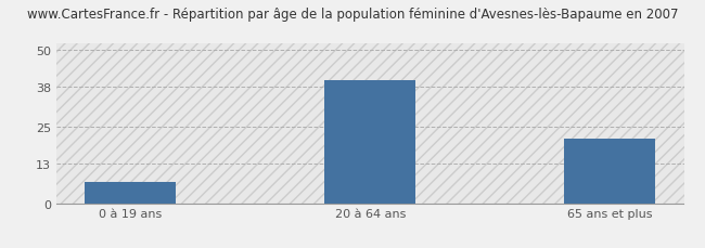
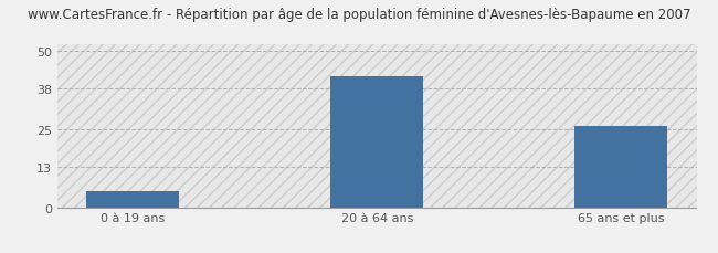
0 à 19 ans: 7 -> 5
20 à 64 ans: 40 -> 42
65 ans et plus: 21 -> 26
